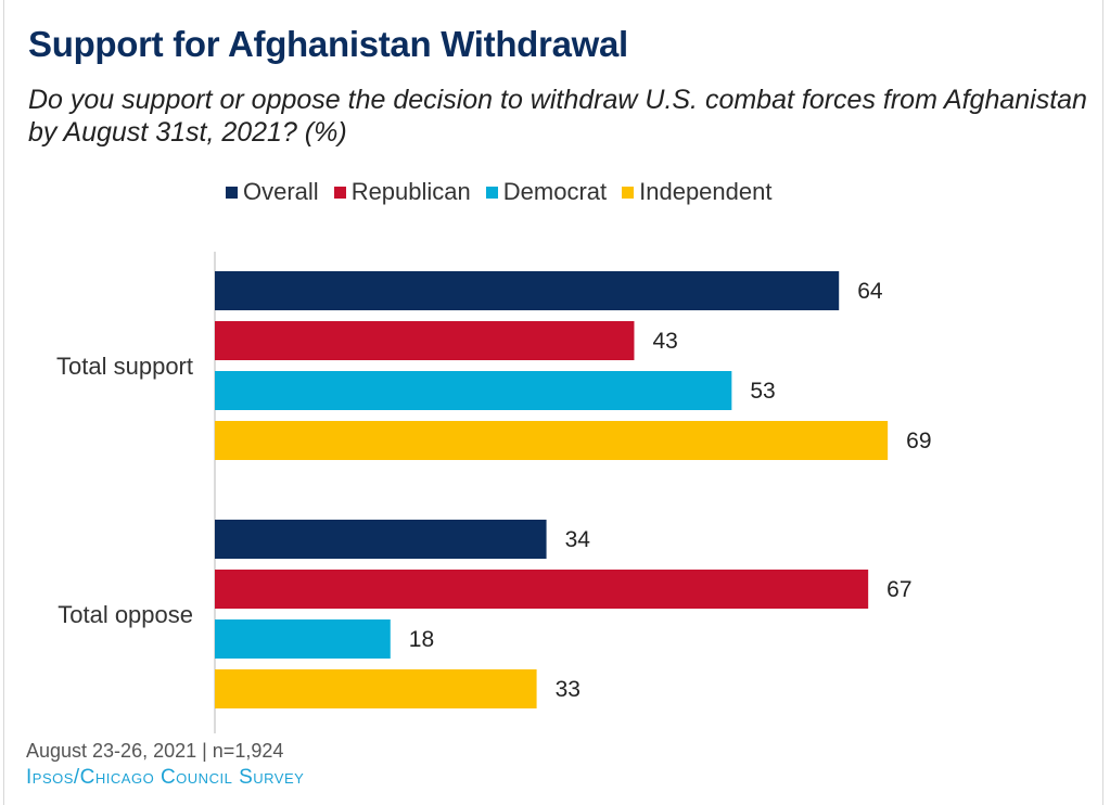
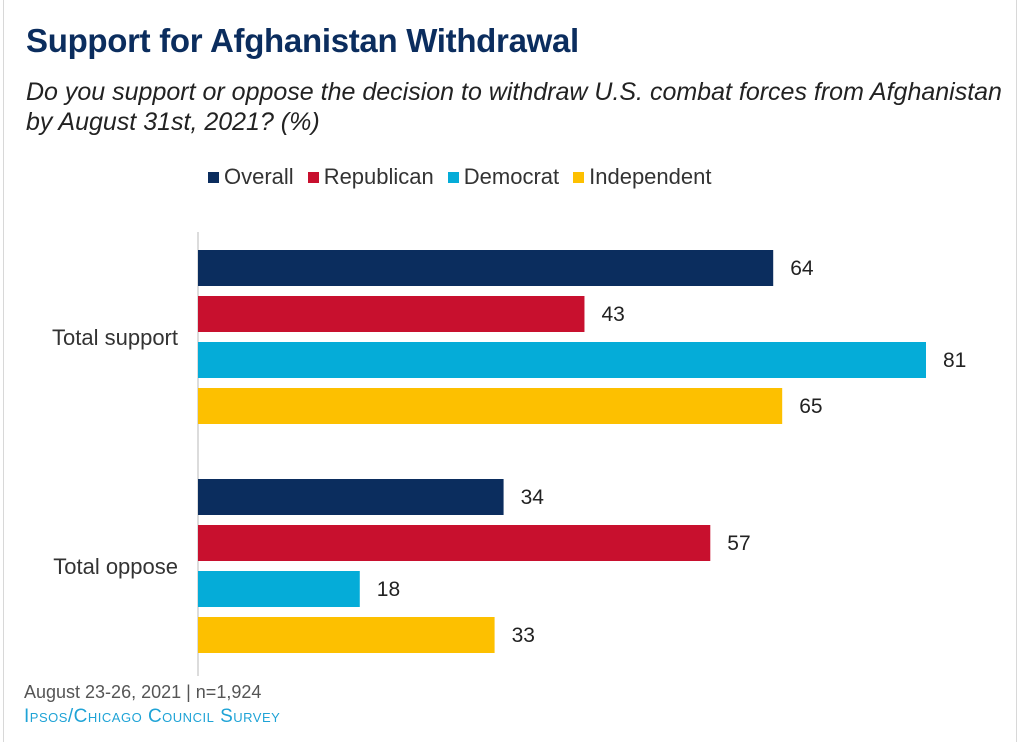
Democrat/Total support: 53 -> 81
Independent/Total support: 69 -> 65
Republican/Total oppose: 67 -> 57
